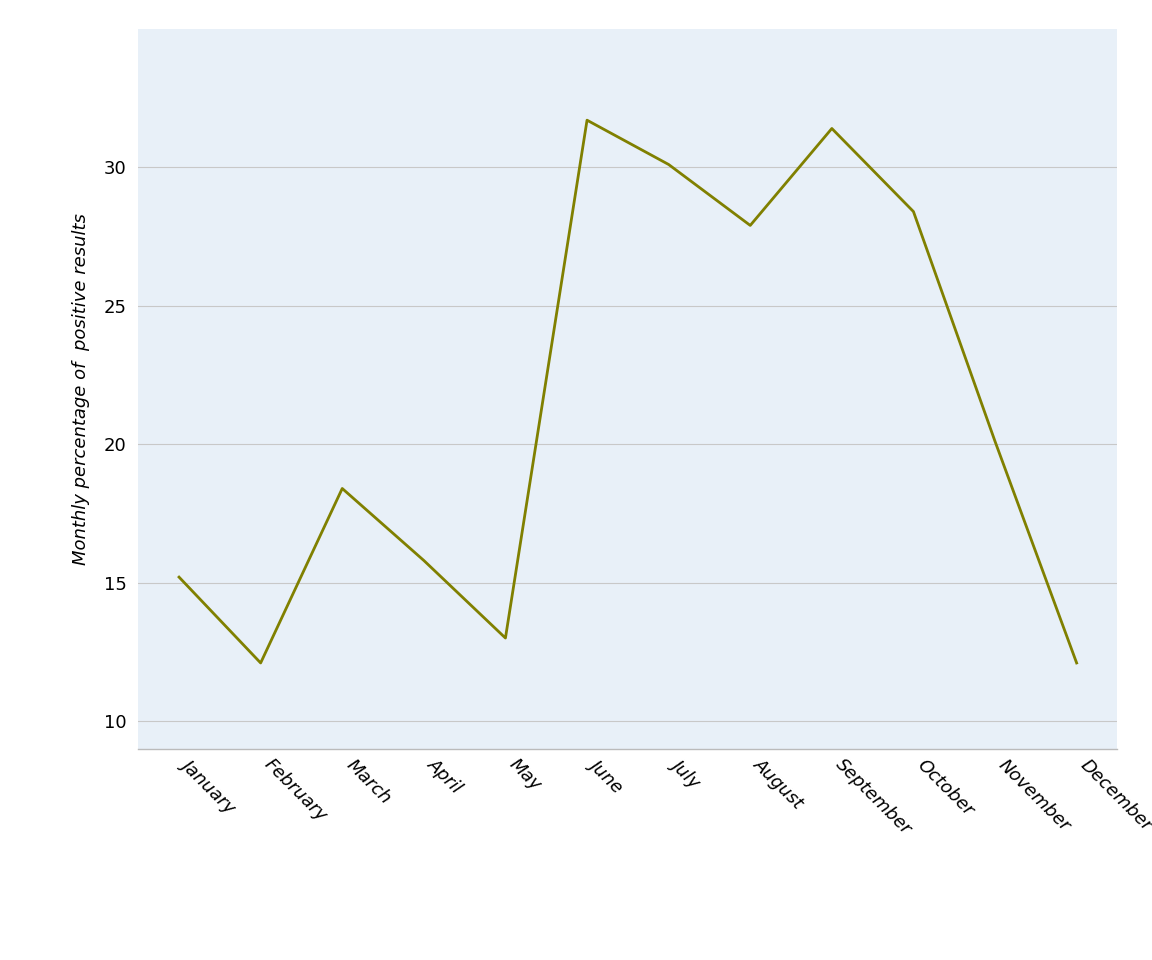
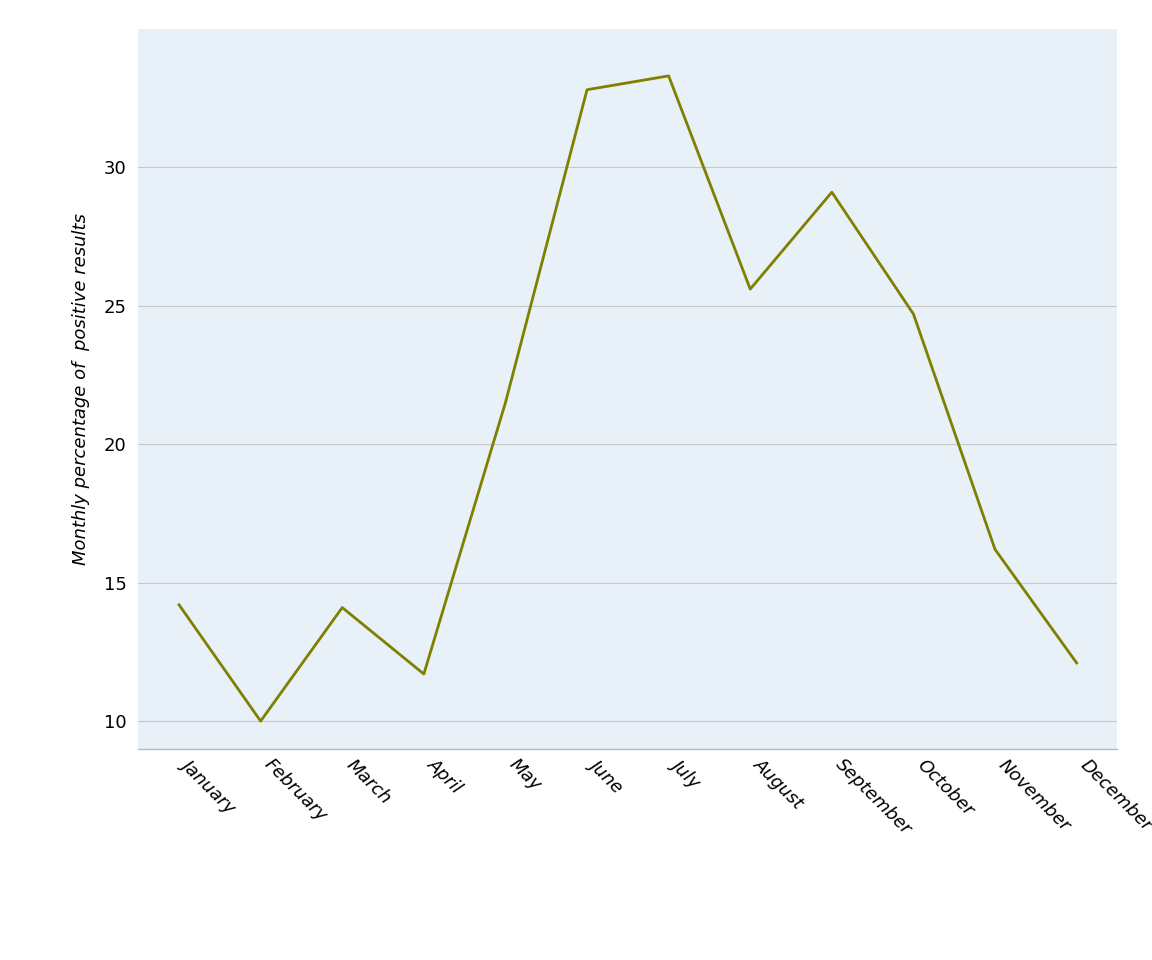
January: 15.2 -> 14.2
February: 12.1 -> 10.0
March: 18.4 -> 14.1
April: 15.8 -> 11.7
May: 13.0 -> 21.5
June: 31.7 -> 32.8
July: 30.1 -> 33.3
August: 27.9 -> 25.6
September: 31.4 -> 29.1
October: 28.4 -> 24.7
November: 20.1 -> 16.2
